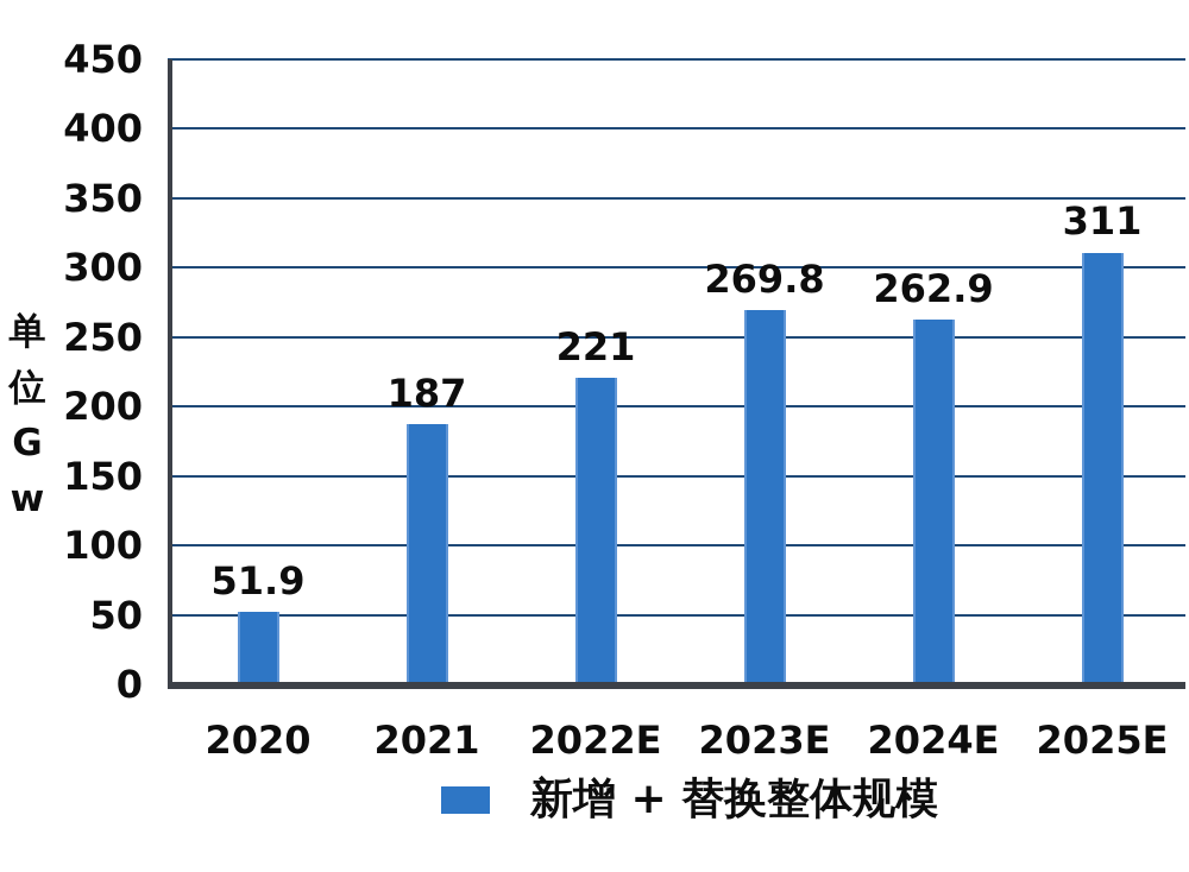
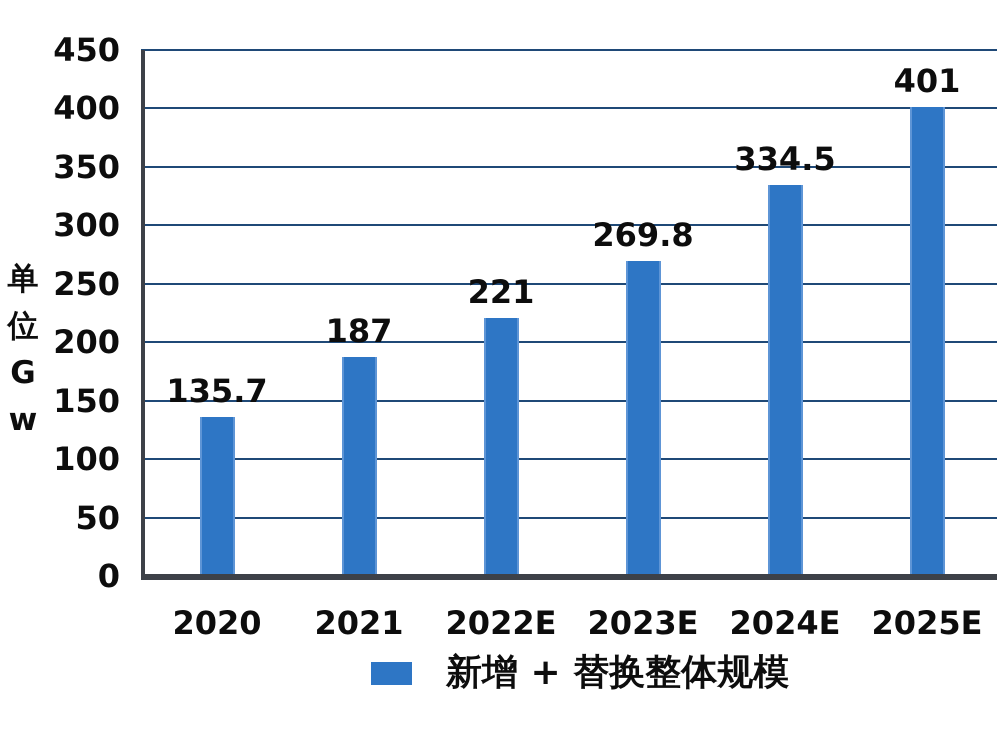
2020: 51.9 -> 135.7
2024E: 262.9 -> 334.5
2025E: 311 -> 401
